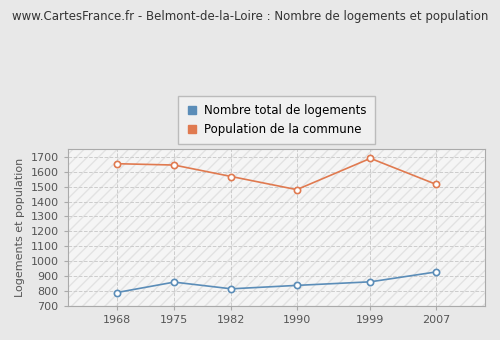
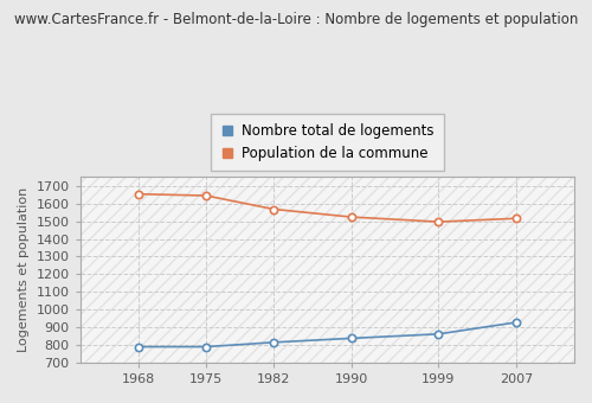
Nombre total de logements/1975: 860 -> 790
Population de la commune/1990: 1480 -> 1520
Population de la commune/1999: 1690 -> 1500
